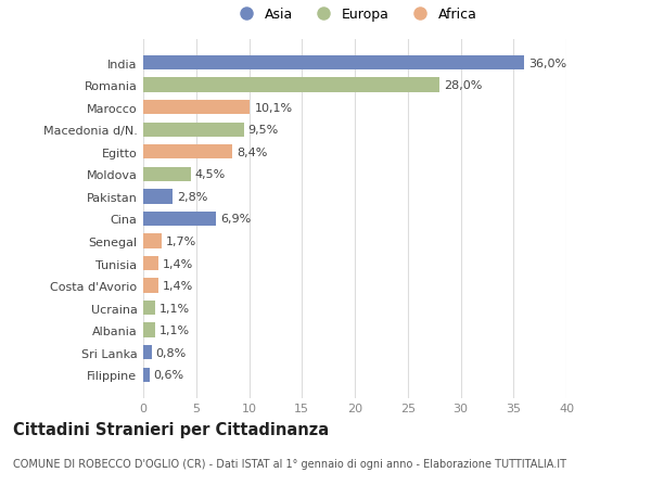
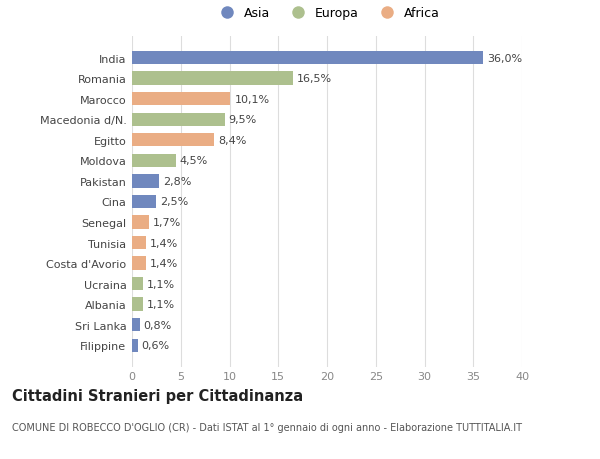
Romania: 28,0% -> 16,5%
Cina: 6,9% -> 2,5%
